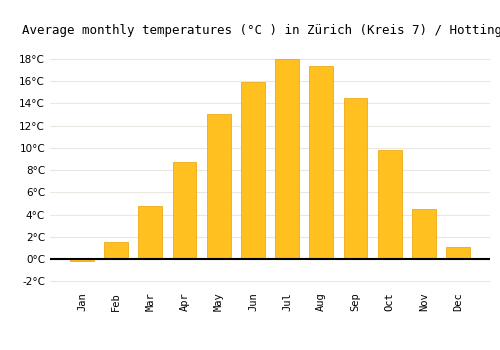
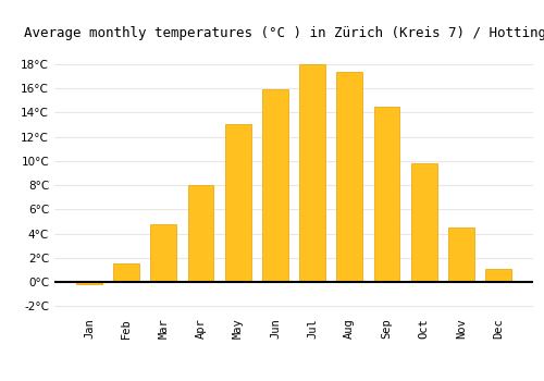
Apr: 8.7°C -> 8.0°C
